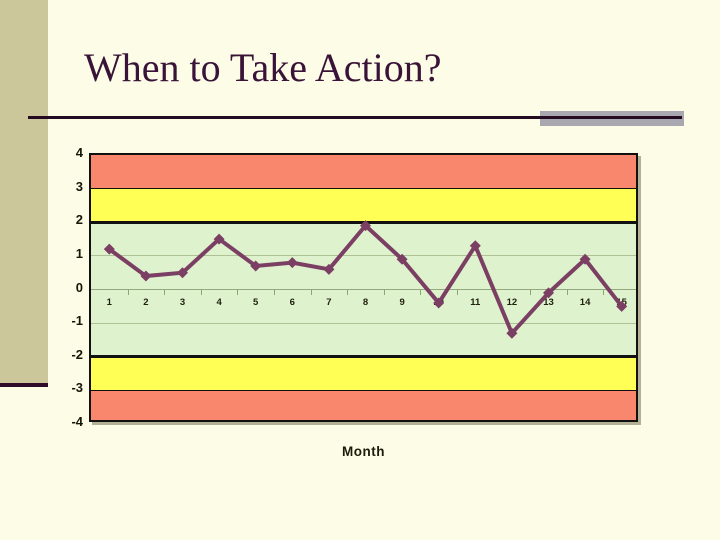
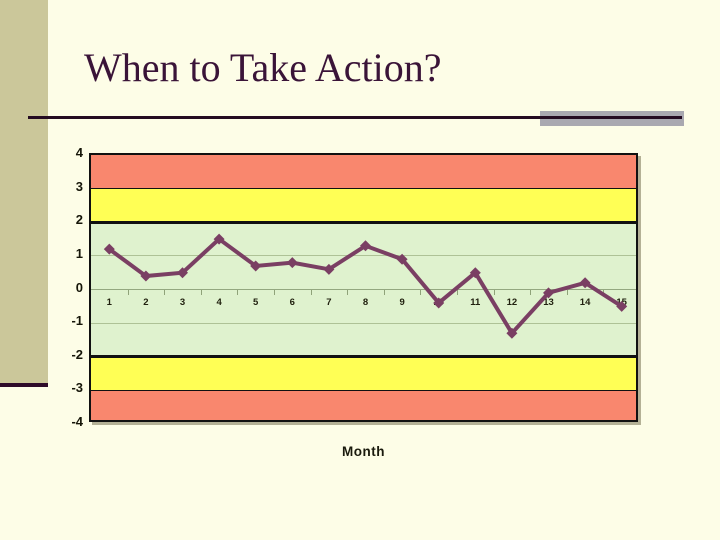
8: 1.9 -> 1.3
11: 1.3 -> 0.5
14: 0.9 -> 0.2
